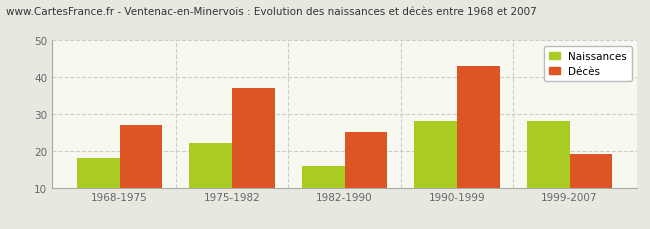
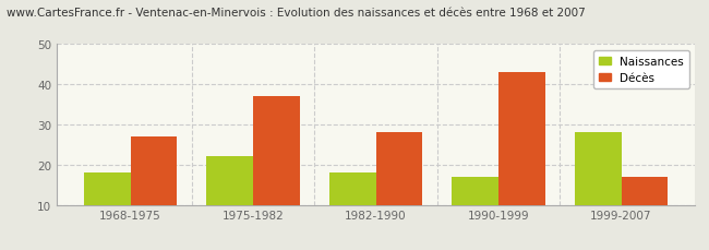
Naissances/1982-1990: 16 -> 18
Décès/1982-1990: 25 -> 28
Naissances/1990-1999: 28 -> 17
Décès/1999-2007: 19 -> 17
